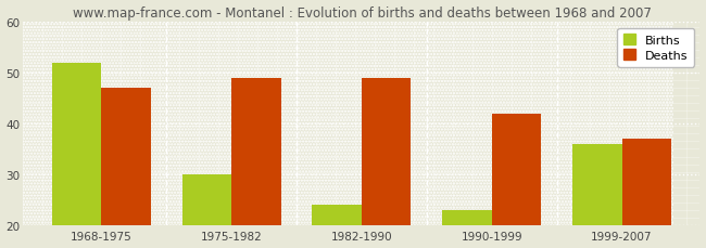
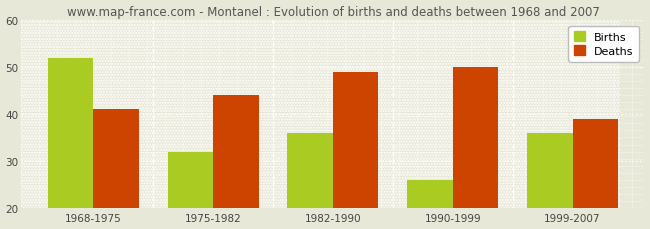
Deaths/1968-1975: 47 -> 41
Births/1975-1982: 30 -> 32
Deaths/1975-1982: 49 -> 44
Births/1982-1990: 24 -> 36
Births/1990-1999: 23 -> 26
Deaths/1990-1999: 42 -> 50
Deaths/1999-2007: 37 -> 39
